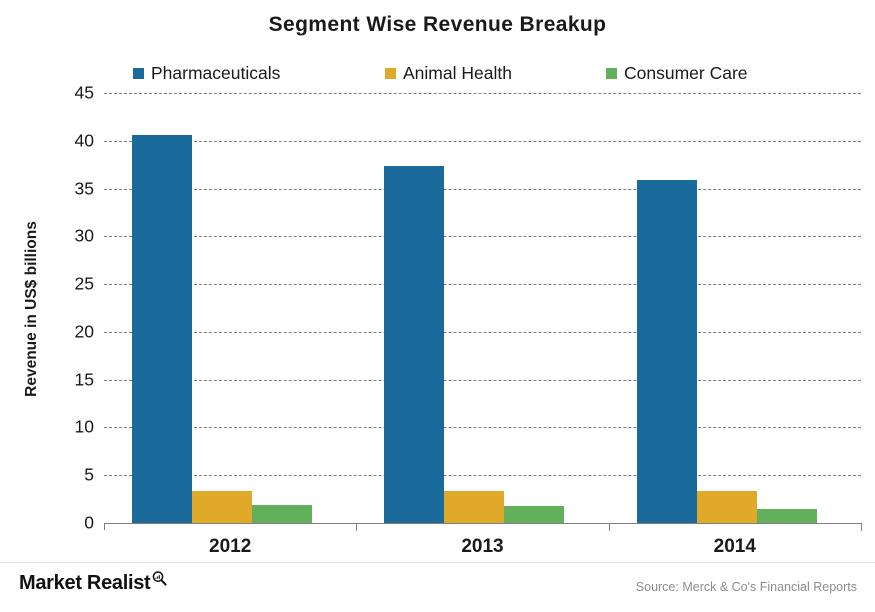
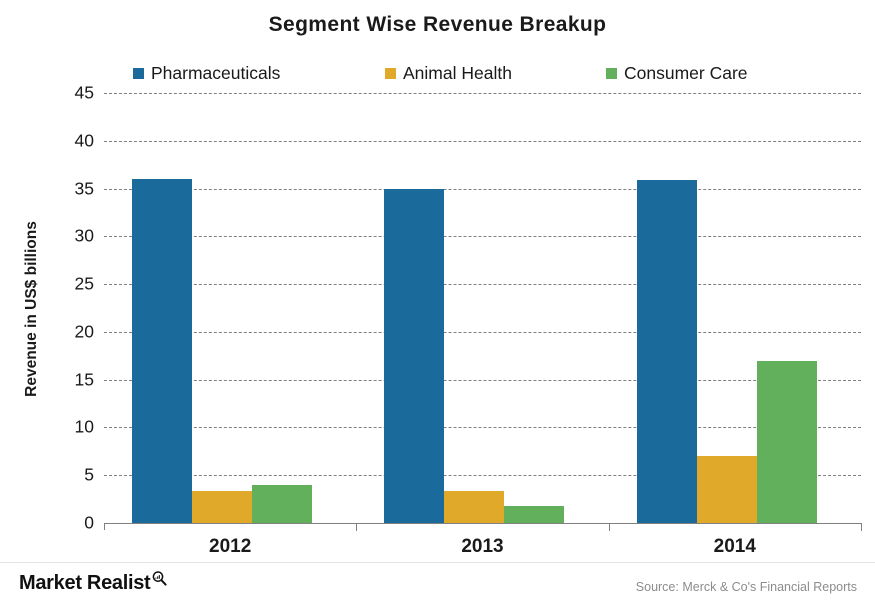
Pharmaceuticals/2012: 41 -> 36
Consumer Care/2012: 2 -> 4
Pharmaceuticals/2013: 37 -> 35
Animal Health/2014: 3 -> 7
Consumer Care/2014: 2 -> 17
